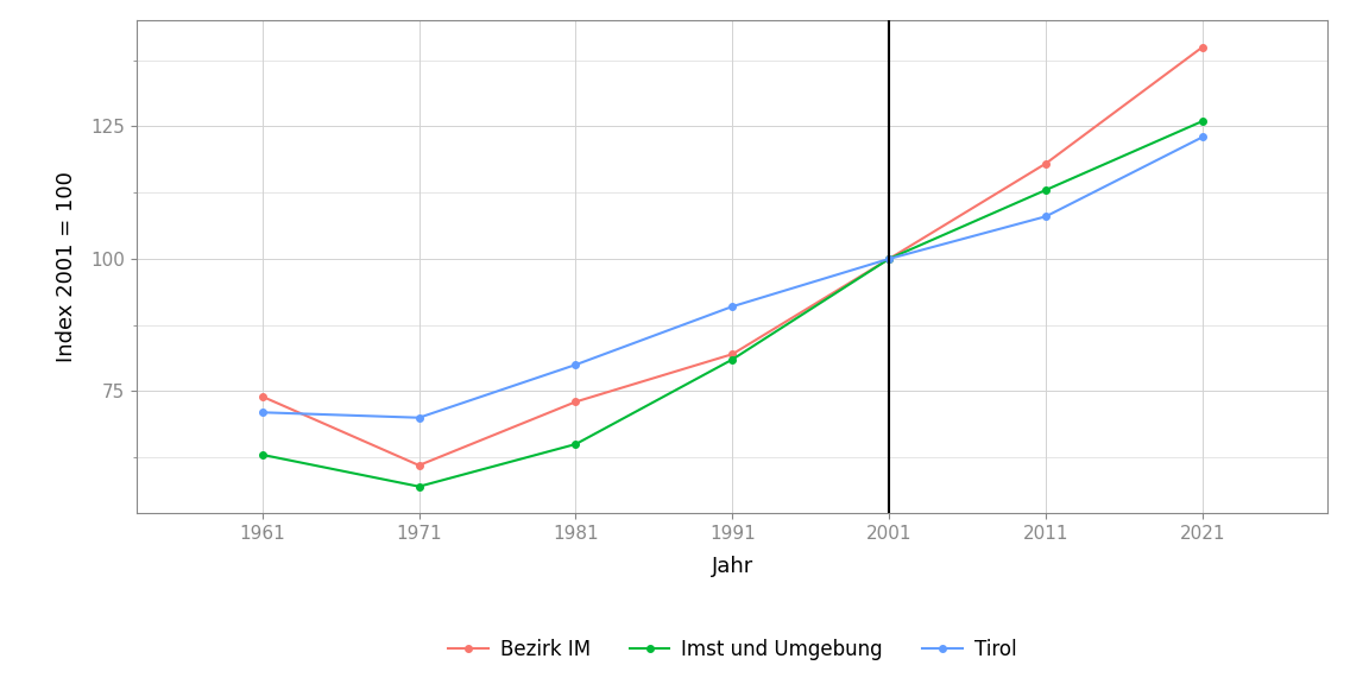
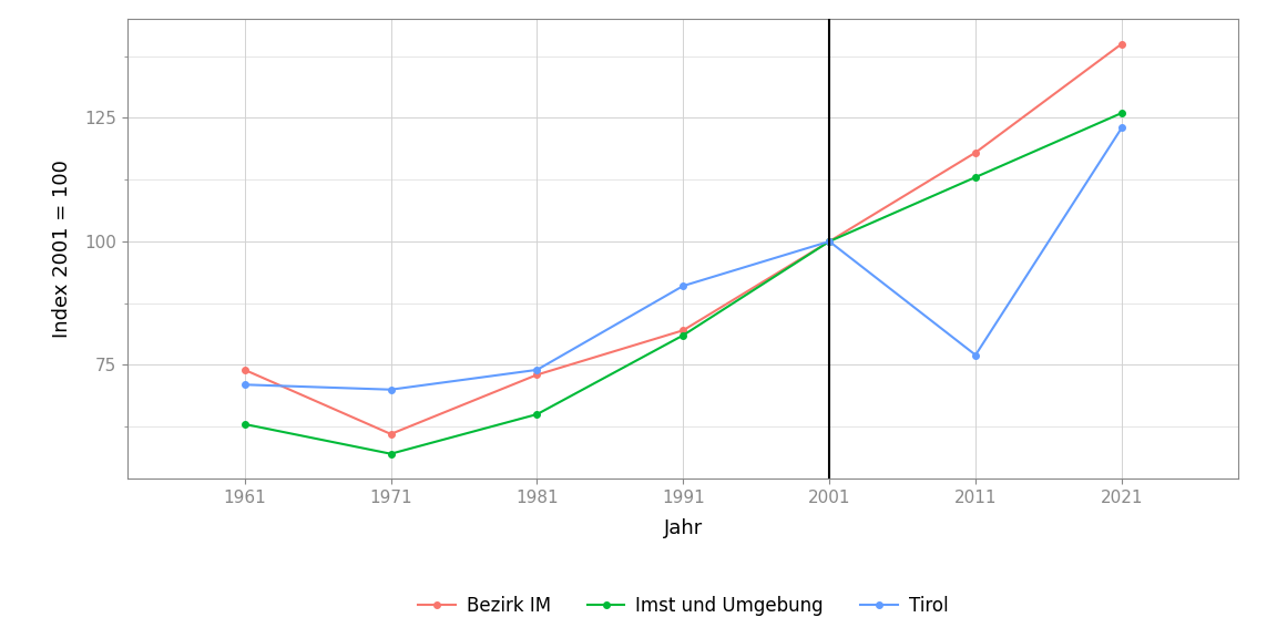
Tirol/1981: 80 -> 74
Tirol/2011: 108 -> 77
